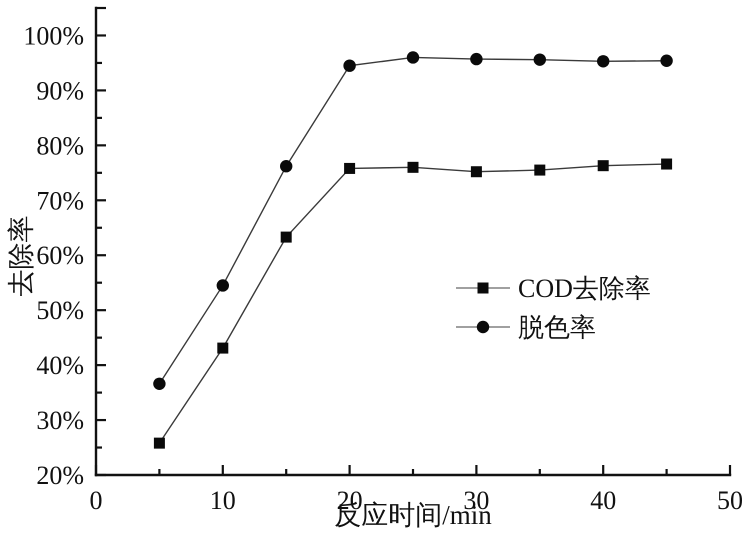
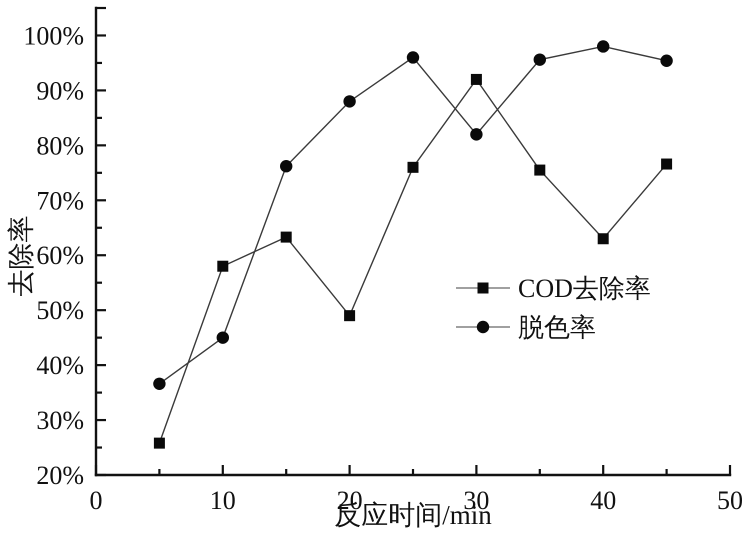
COD去除率/10: 43% -> 58%
脱色率/10: 54% -> 45%
COD去除率/20: 76% -> 49%
脱色率/20: 94% -> 88%
COD去除率/30: 75% -> 92%
脱色率/30: 96% -> 82%
COD去除率/40: 76% -> 63%
脱色率/40: 95% -> 98%
